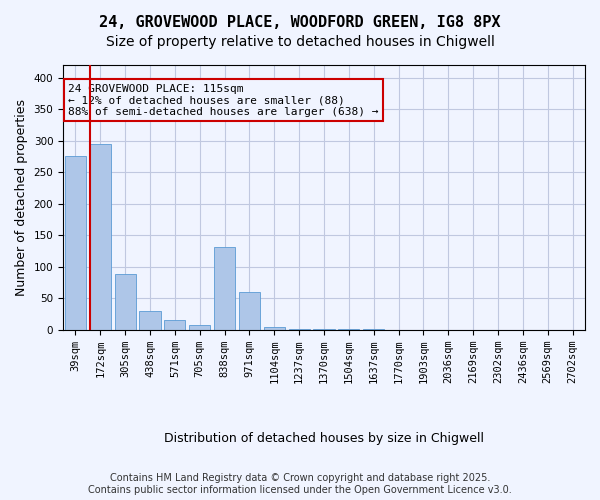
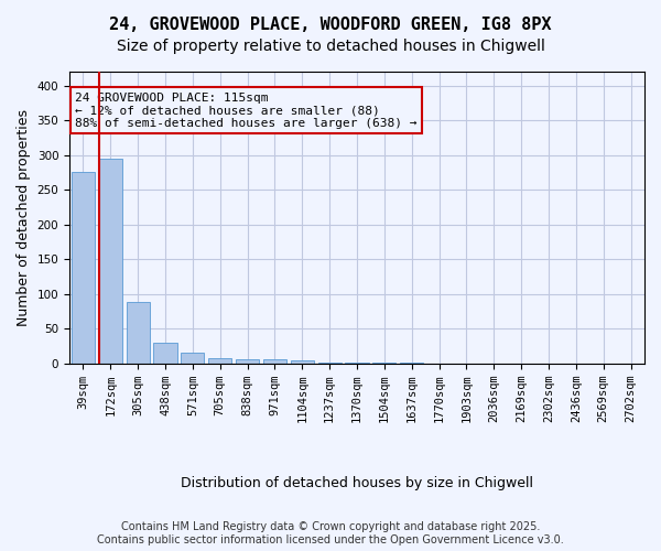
838sqm: 132 -> 6
971sqm: 60 -> 6
